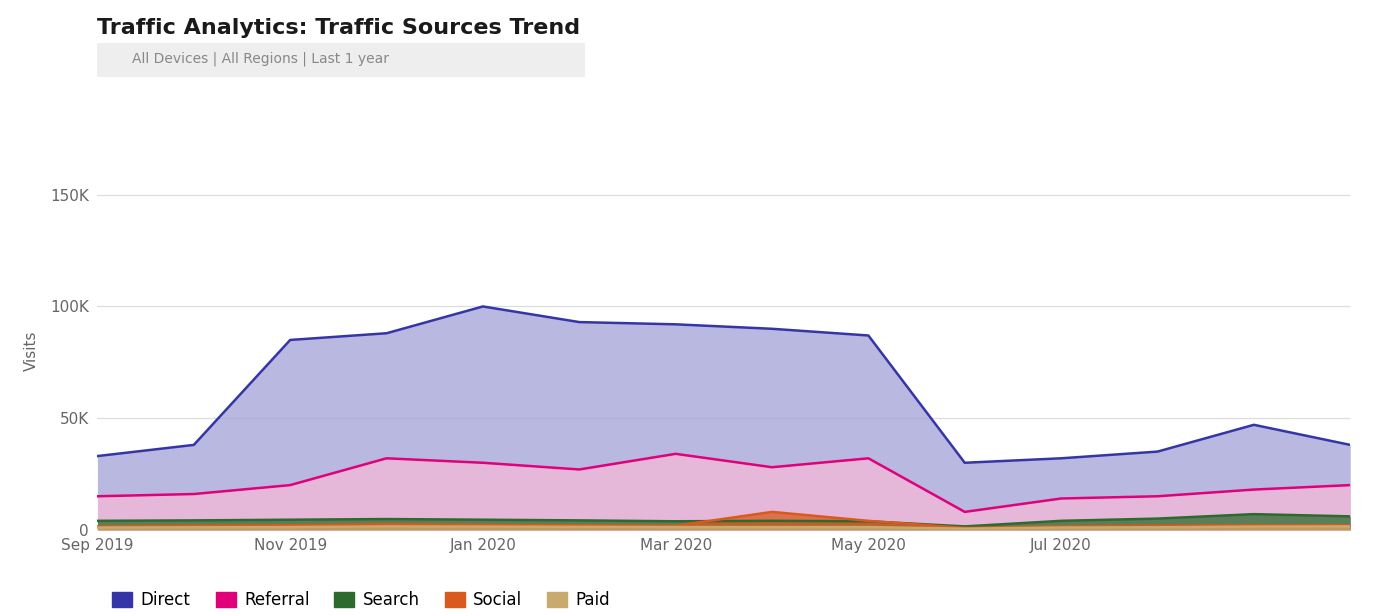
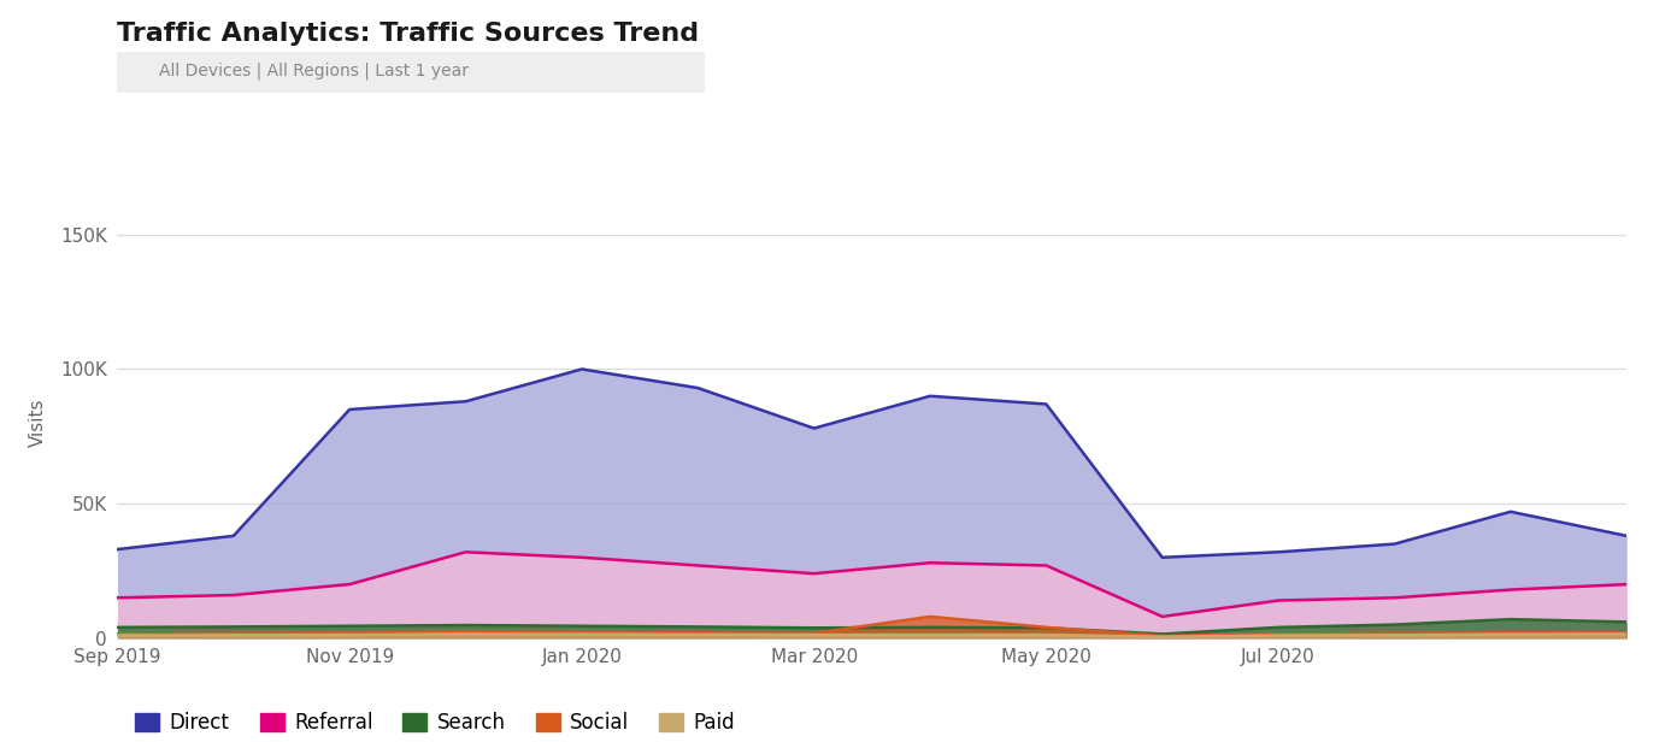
Direct/Mar 2020: 92K -> 78K
Referral/Mar 2020: 34K -> 24K
Referral/May 2020: 32K -> 27K
